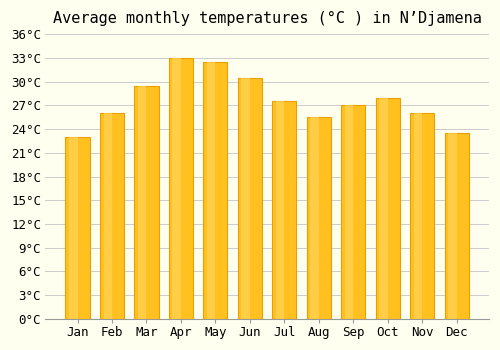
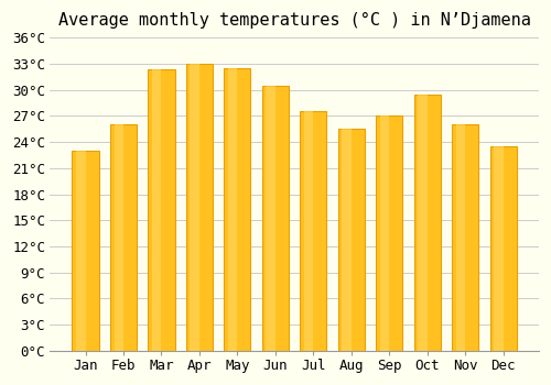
Mar: 29.5°C -> 32.4°C
Oct: 28.0°C -> 29.4°C
